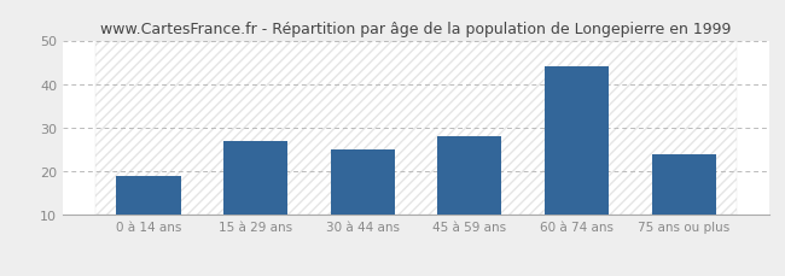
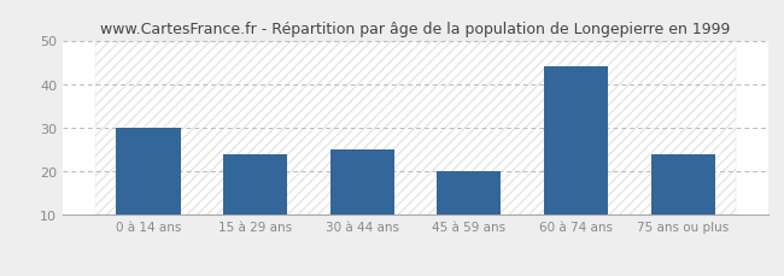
0 à 14 ans: 19 -> 30
15 à 29 ans: 27 -> 24
45 à 59 ans: 28 -> 20
